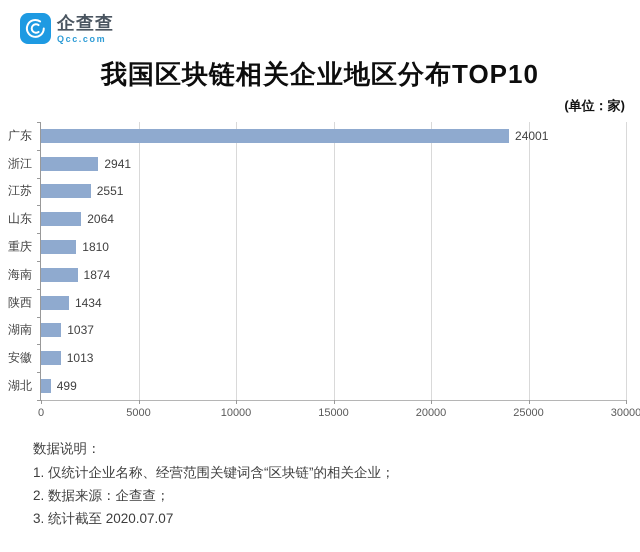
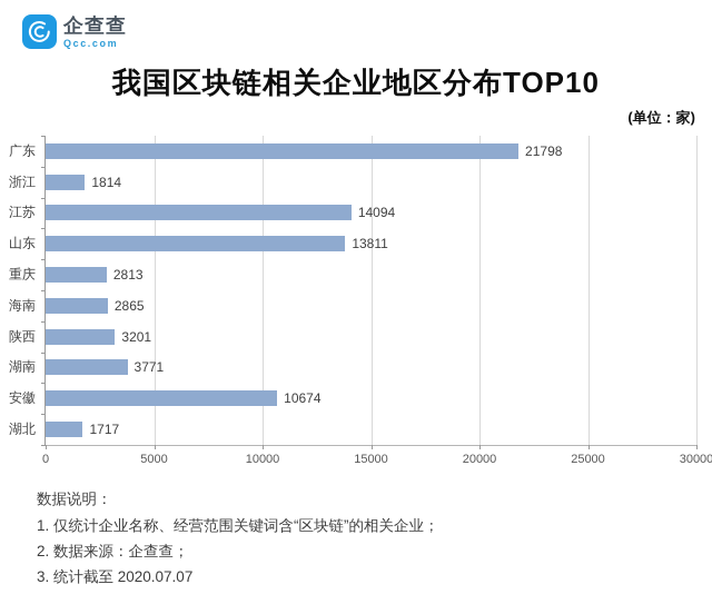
广东: 24001 -> 21798
浙江: 2941 -> 1814
江苏: 2551 -> 14094
山东: 2064 -> 13811
重庆: 1810 -> 2813
海南: 1874 -> 2865
陕西: 1434 -> 3201
湖南: 1037 -> 3771
安徽: 1013 -> 10674
湖北: 499 -> 1717
